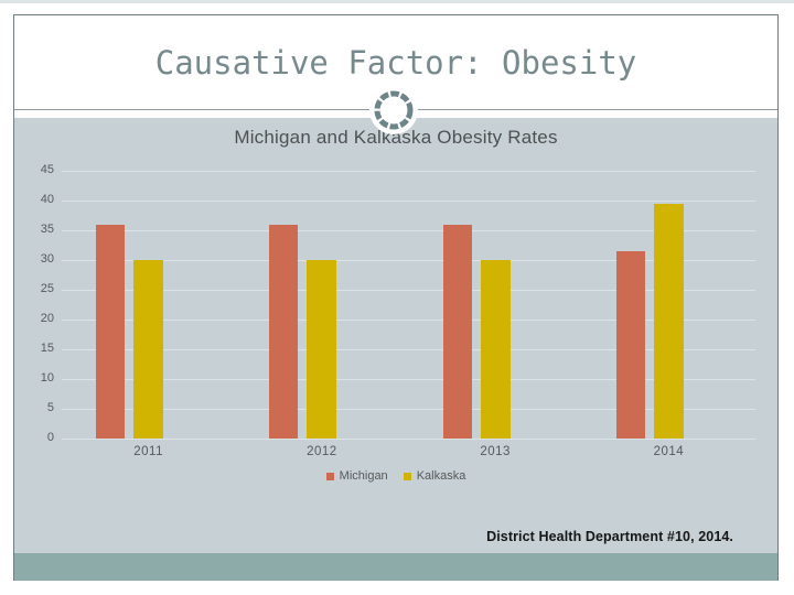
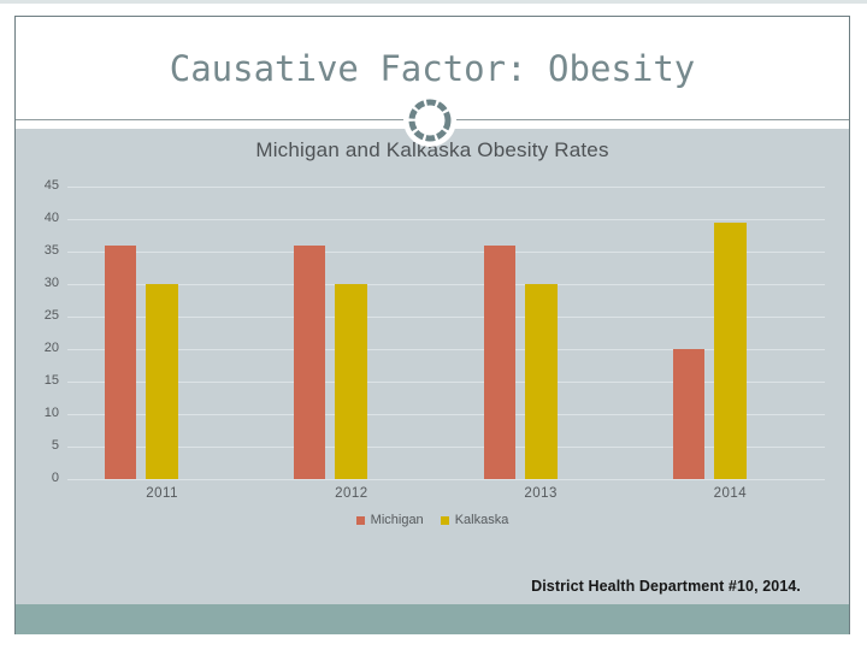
Michigan/2014: 32 -> 20
